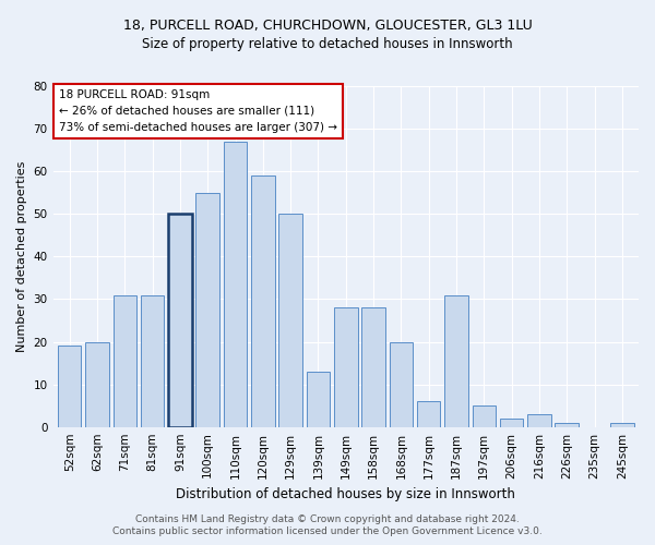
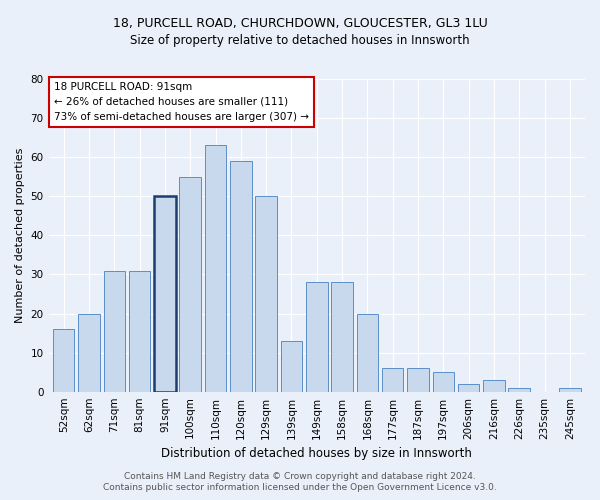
52sqm: 19 -> 16
110sqm: 67 -> 63
187sqm: 31 -> 6
